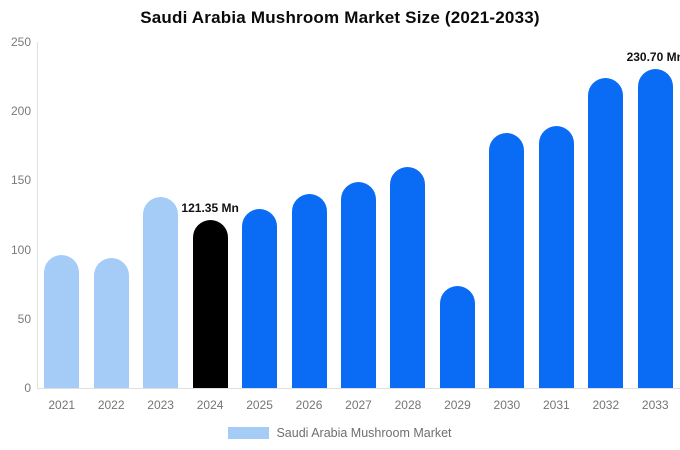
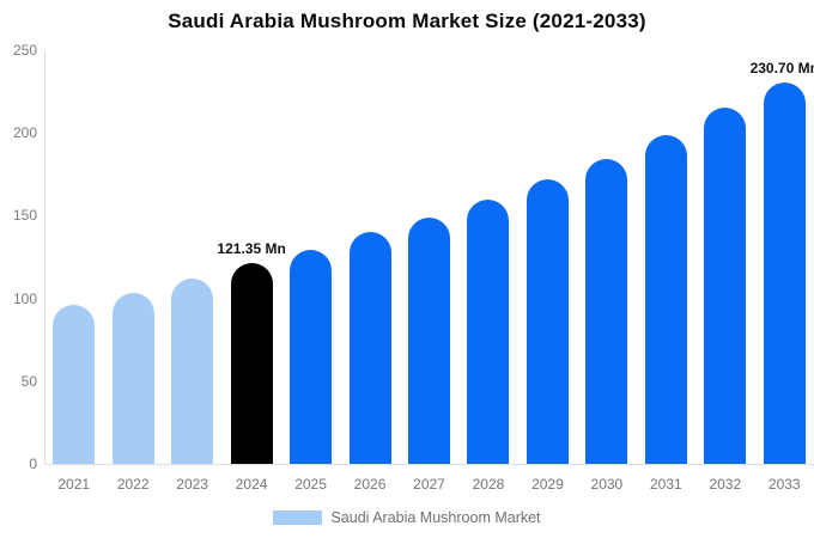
2022: 94 -> 103
2023: 138 -> 112
2029: 74 -> 172
2031: 189 -> 199
2032: 224 -> 215
